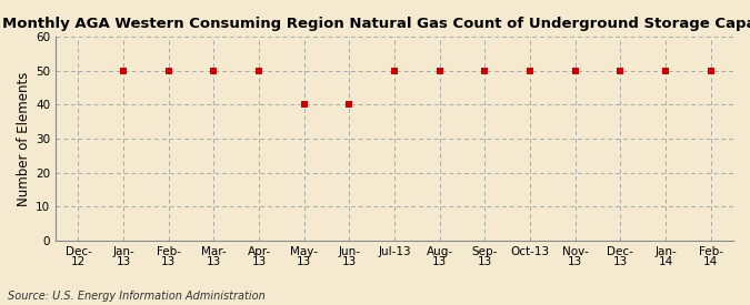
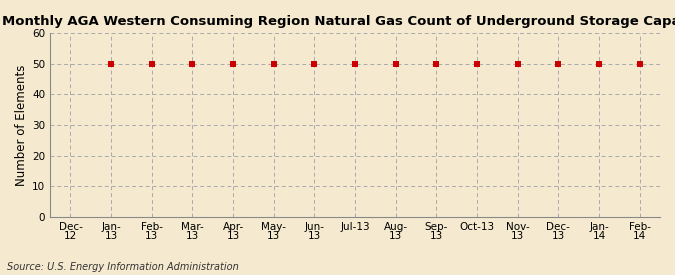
May- 13: 40 -> 50
Jun- 13: 40 -> 50
